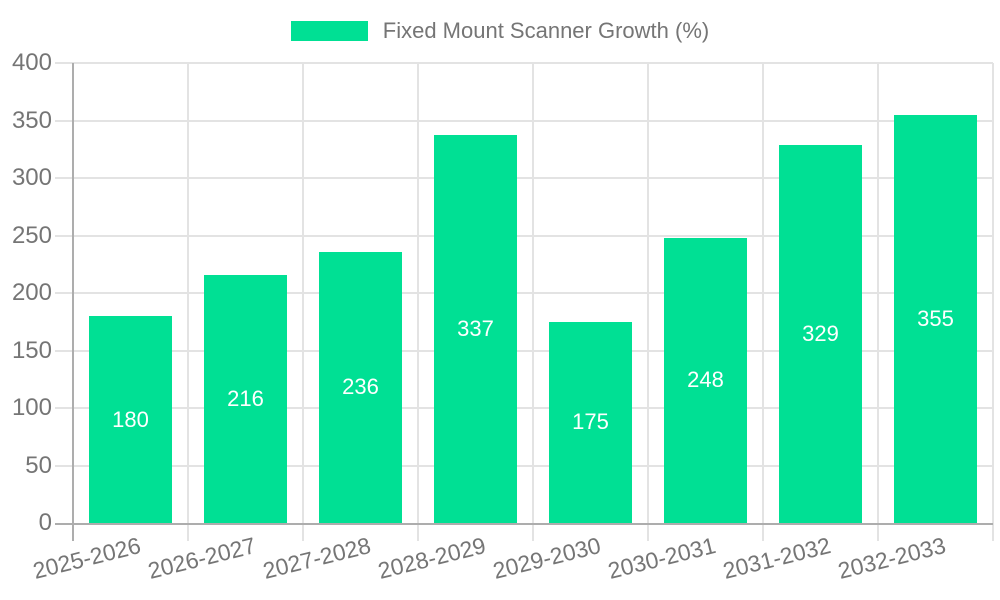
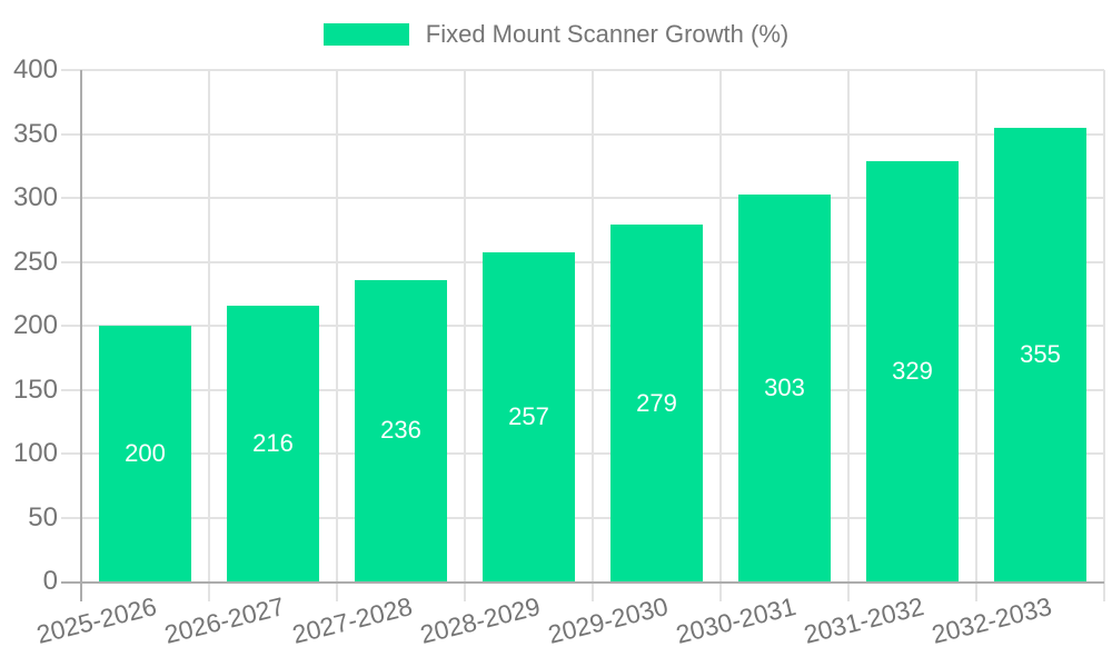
2025-2026: 180 -> 200
2028-2029: 337 -> 257
2029-2030: 175 -> 279
2030-2031: 248 -> 303
